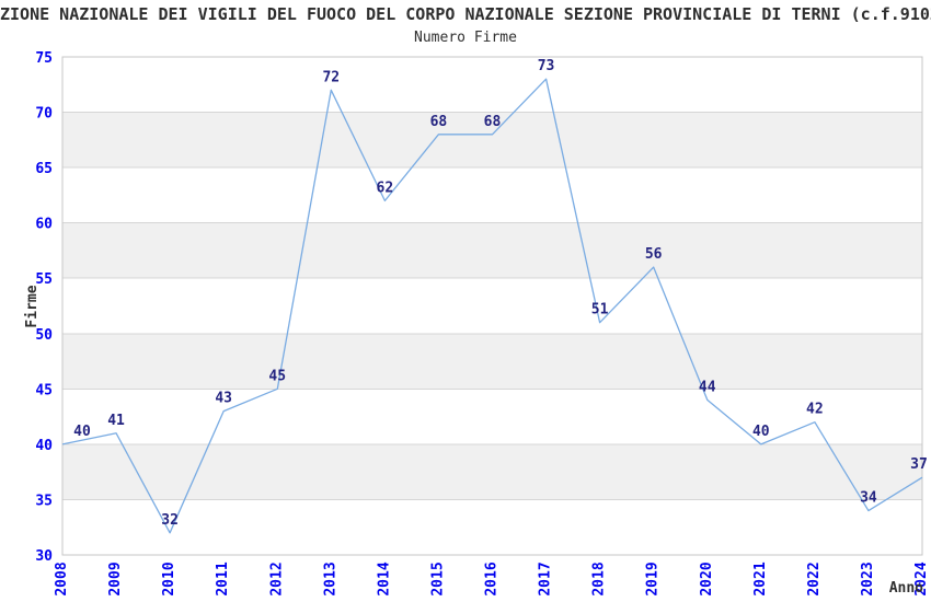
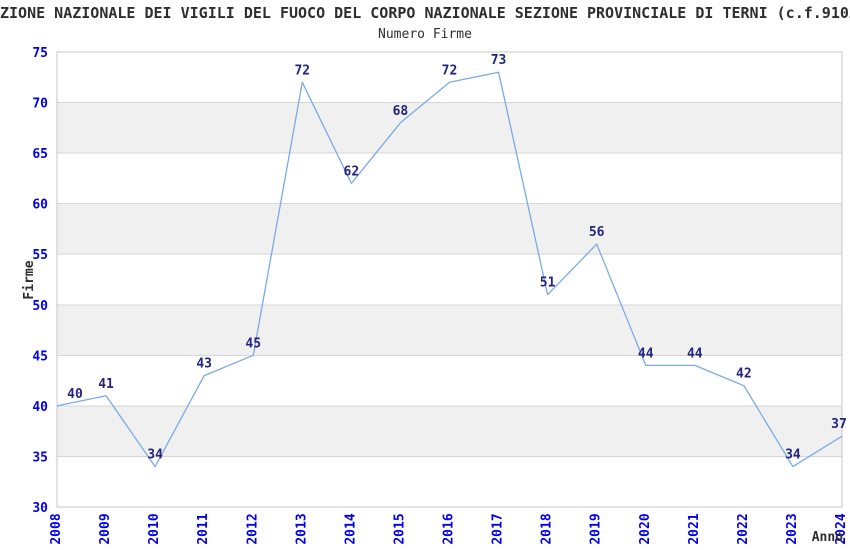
2010: 32 -> 34
2016: 68 -> 72
2021: 40 -> 44
